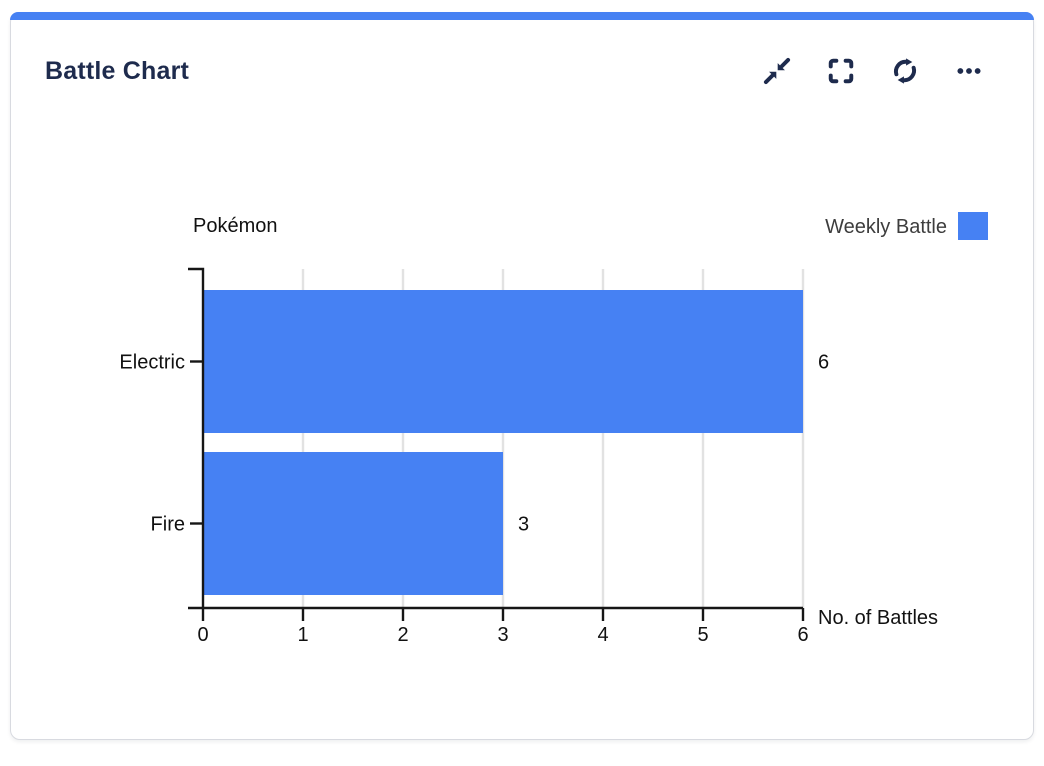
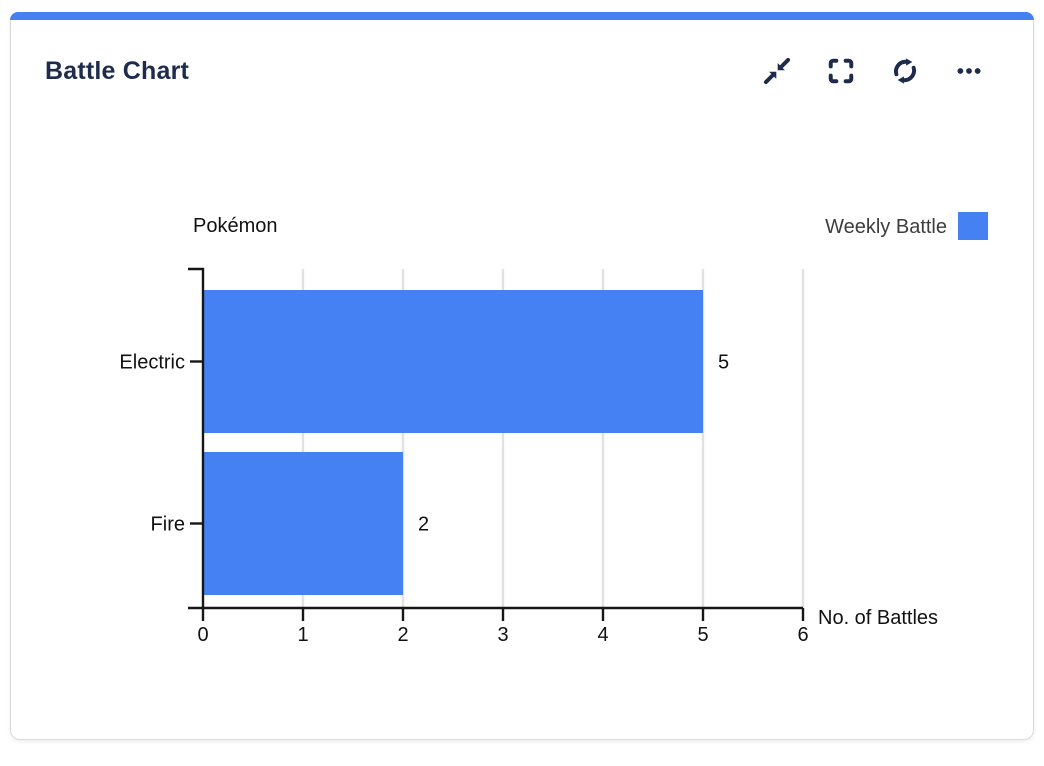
Electric: 6 -> 5
Fire: 3 -> 2
